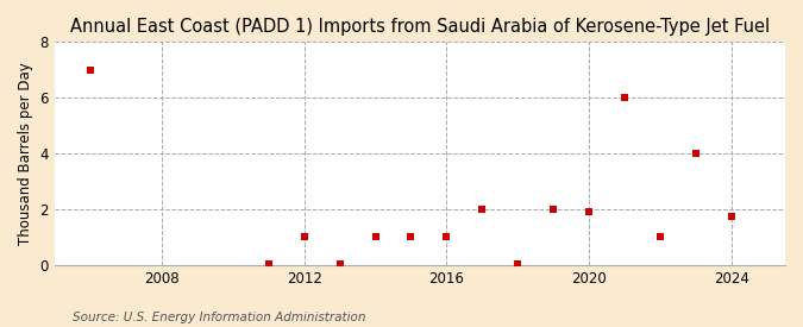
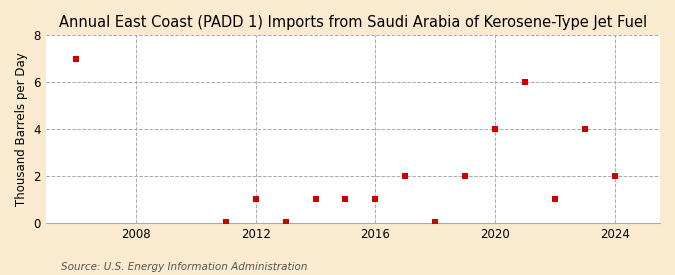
2020: 1.90 -> 4.00
2024: 1.75 -> 2.00
